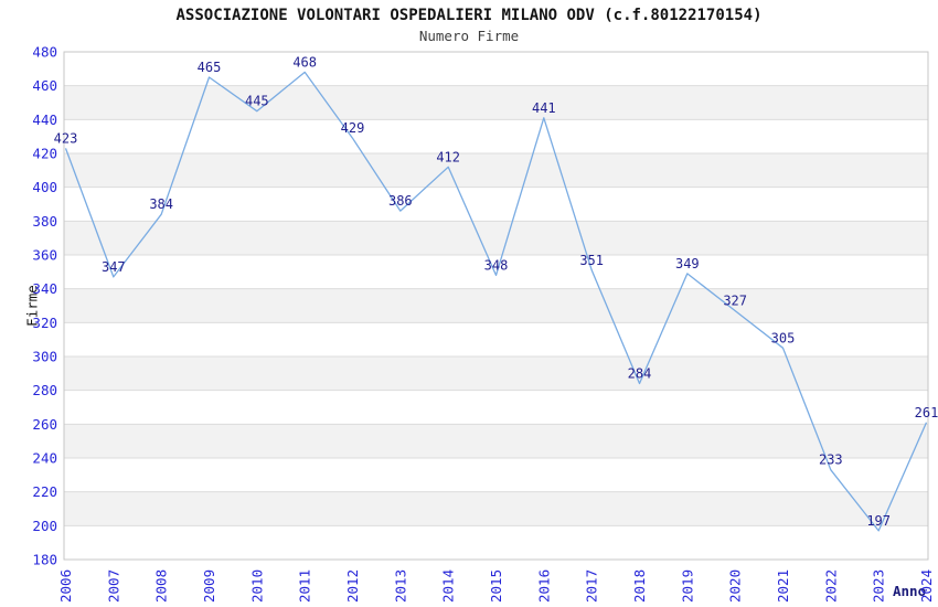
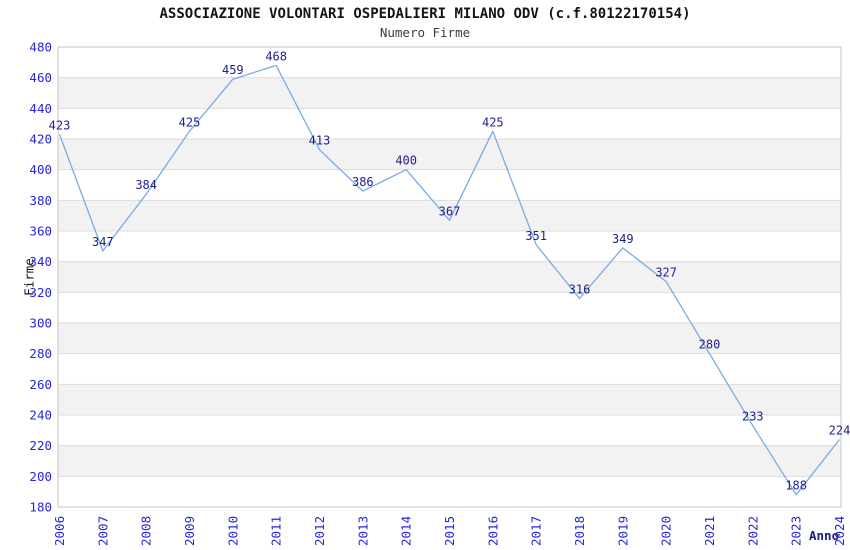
2009: 465 -> 425
2010: 445 -> 459
2012: 429 -> 413
2014: 412 -> 400
2015: 348 -> 367
2016: 441 -> 425
2018: 284 -> 316
2021: 305 -> 280
2023: 197 -> 188
2024: 261 -> 224
